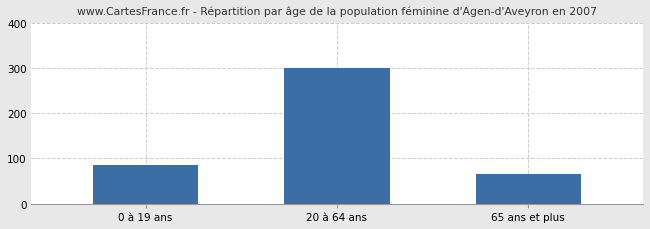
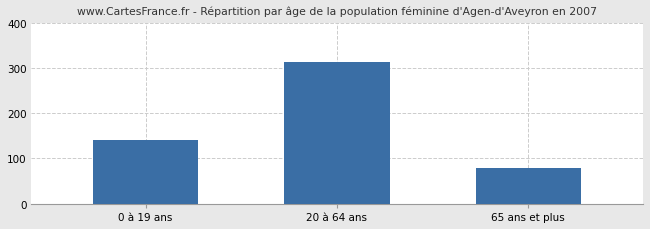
0 à 19 ans: 85 -> 140
20 à 64 ans: 300 -> 313
65 ans et plus: 65 -> 78
